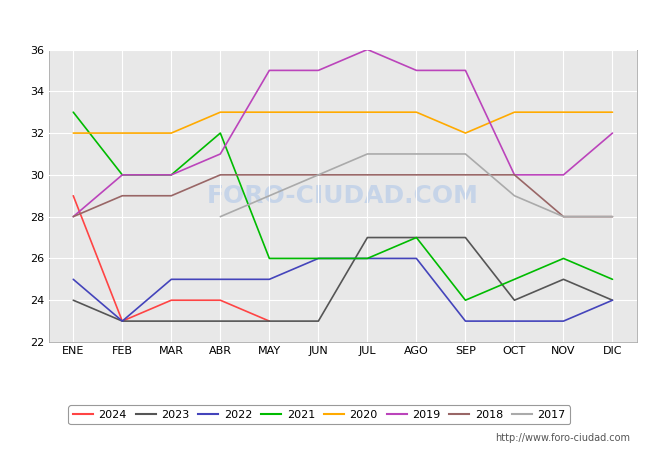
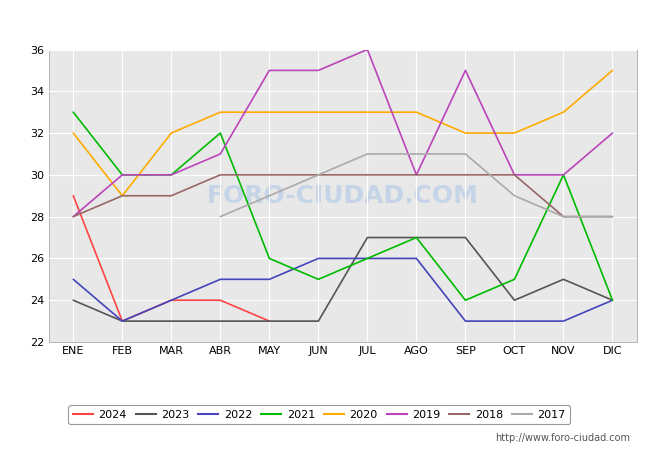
2020/FEB: 32 -> 29
2022/MAR: 25 -> 24
2021/JUN: 26 -> 25
2019/AGO: 35 -> 30
2020/OCT: 33 -> 32
2021/NOV: 26 -> 30
2021/DIC: 25 -> 24
2020/DIC: 33 -> 35
